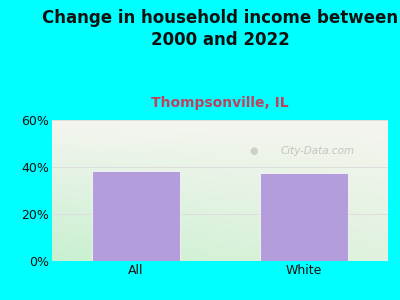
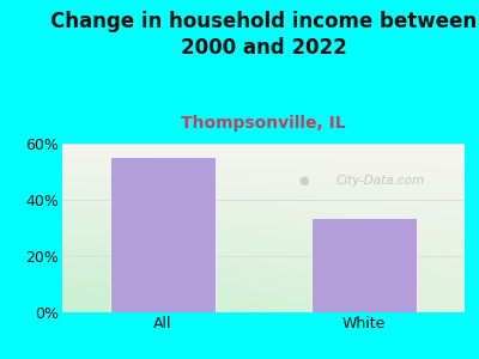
All: 38.5% -> 55.5%
White: 37.5% -> 33.5%
